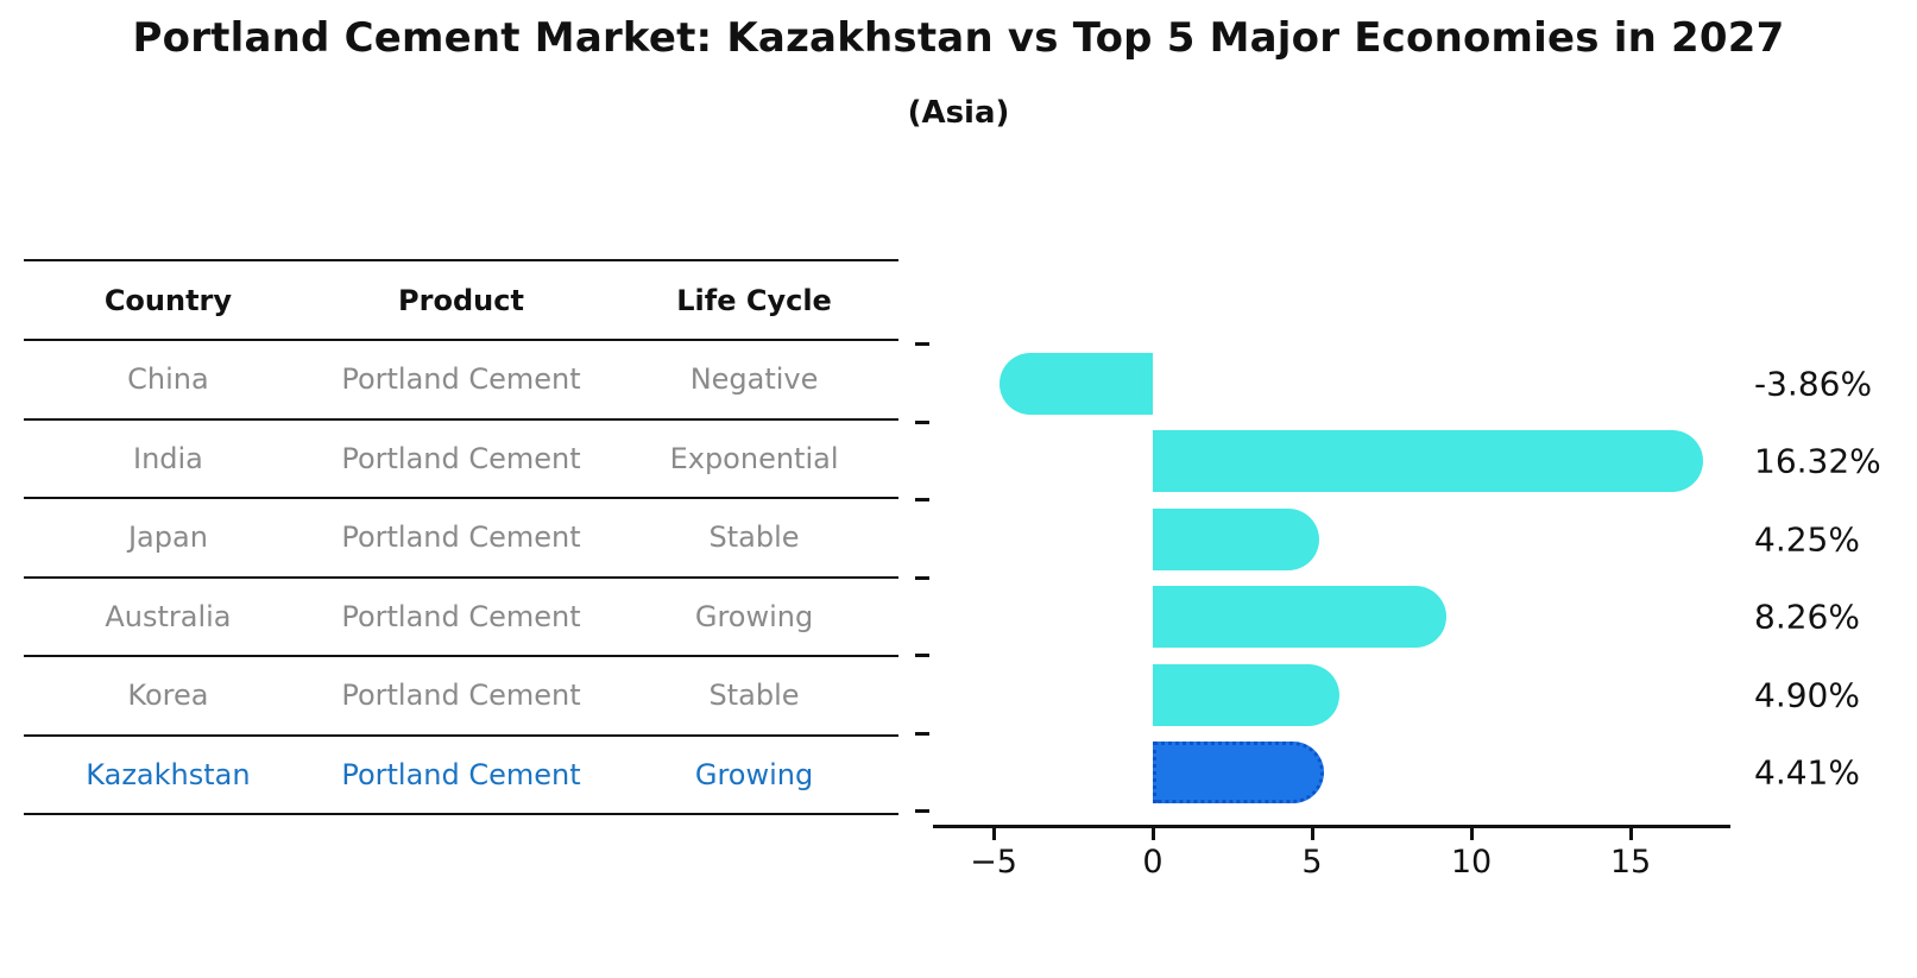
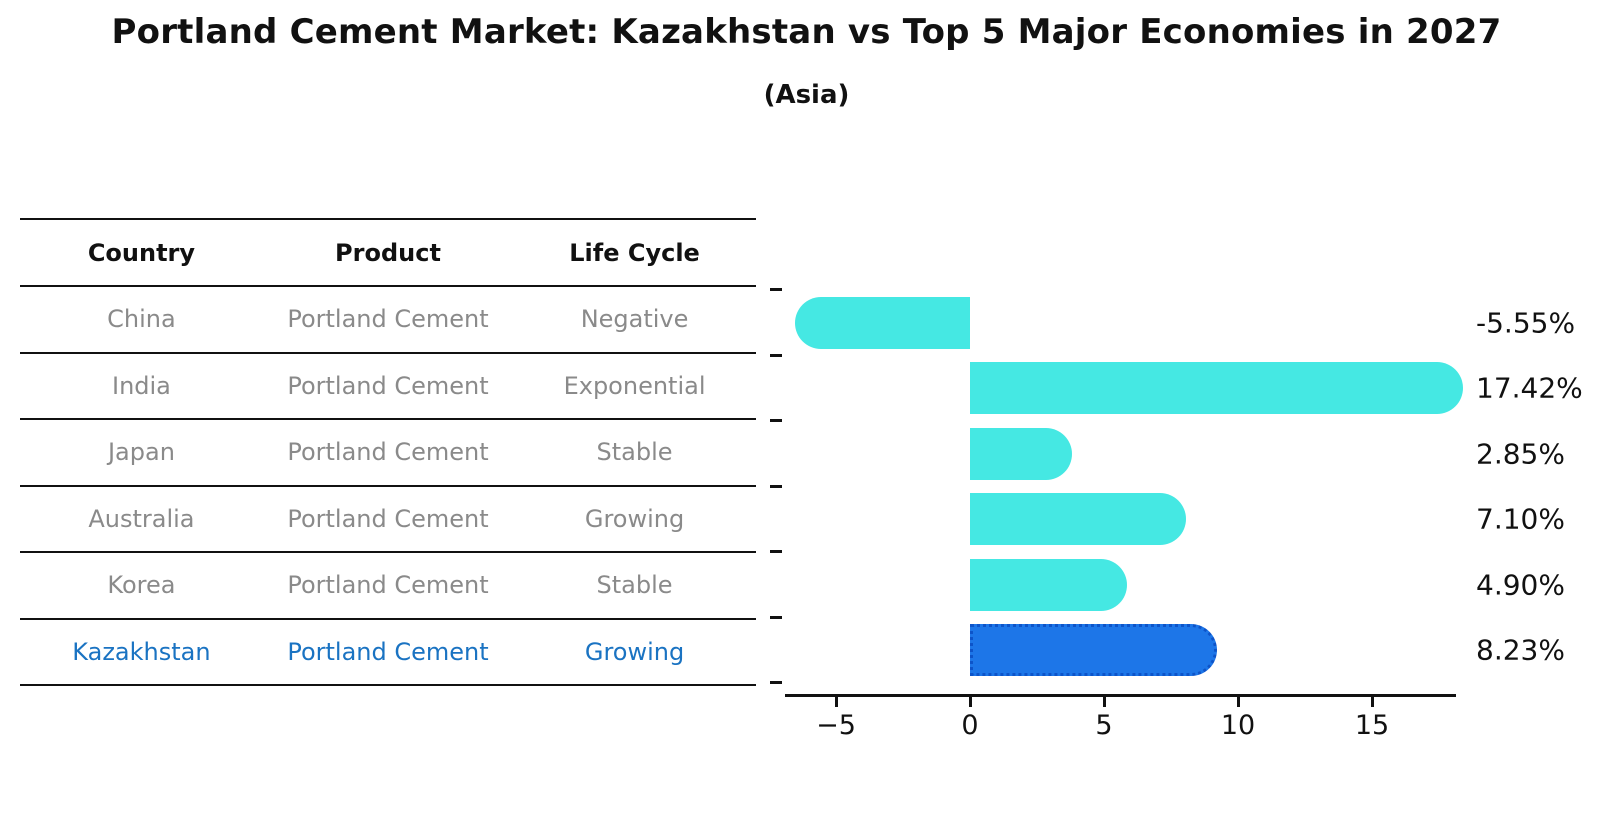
China: -3.86% -> -5.55%
India: 16.32% -> 17.42%
Japan: 4.25% -> 2.85%
Australia: 8.26% -> 7.10%
Kazakhstan: 4.41% -> 8.23%
